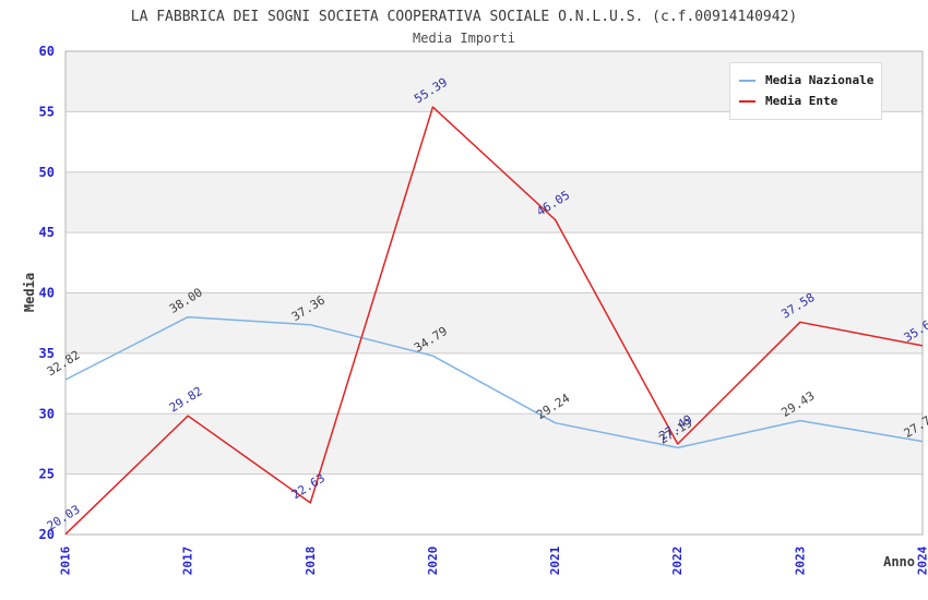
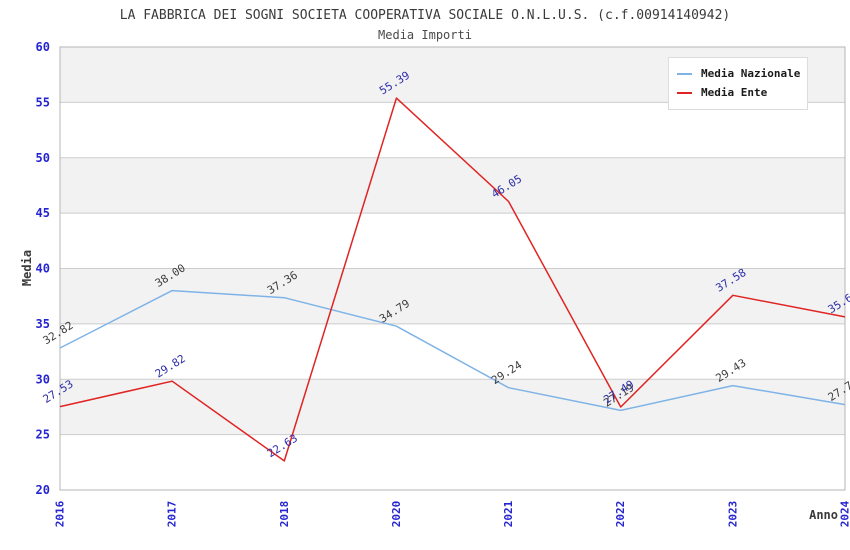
Media Ente/2016: 20.03 -> 27.53
